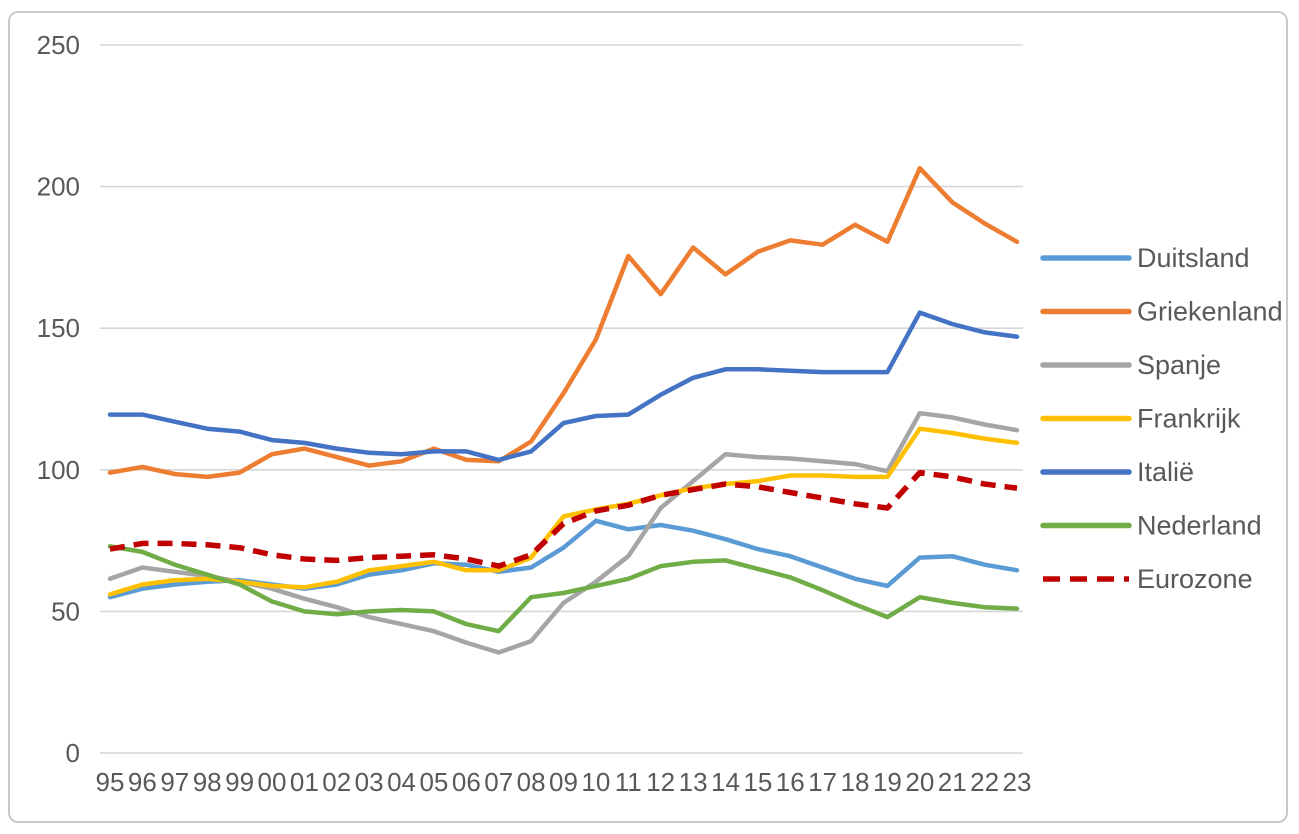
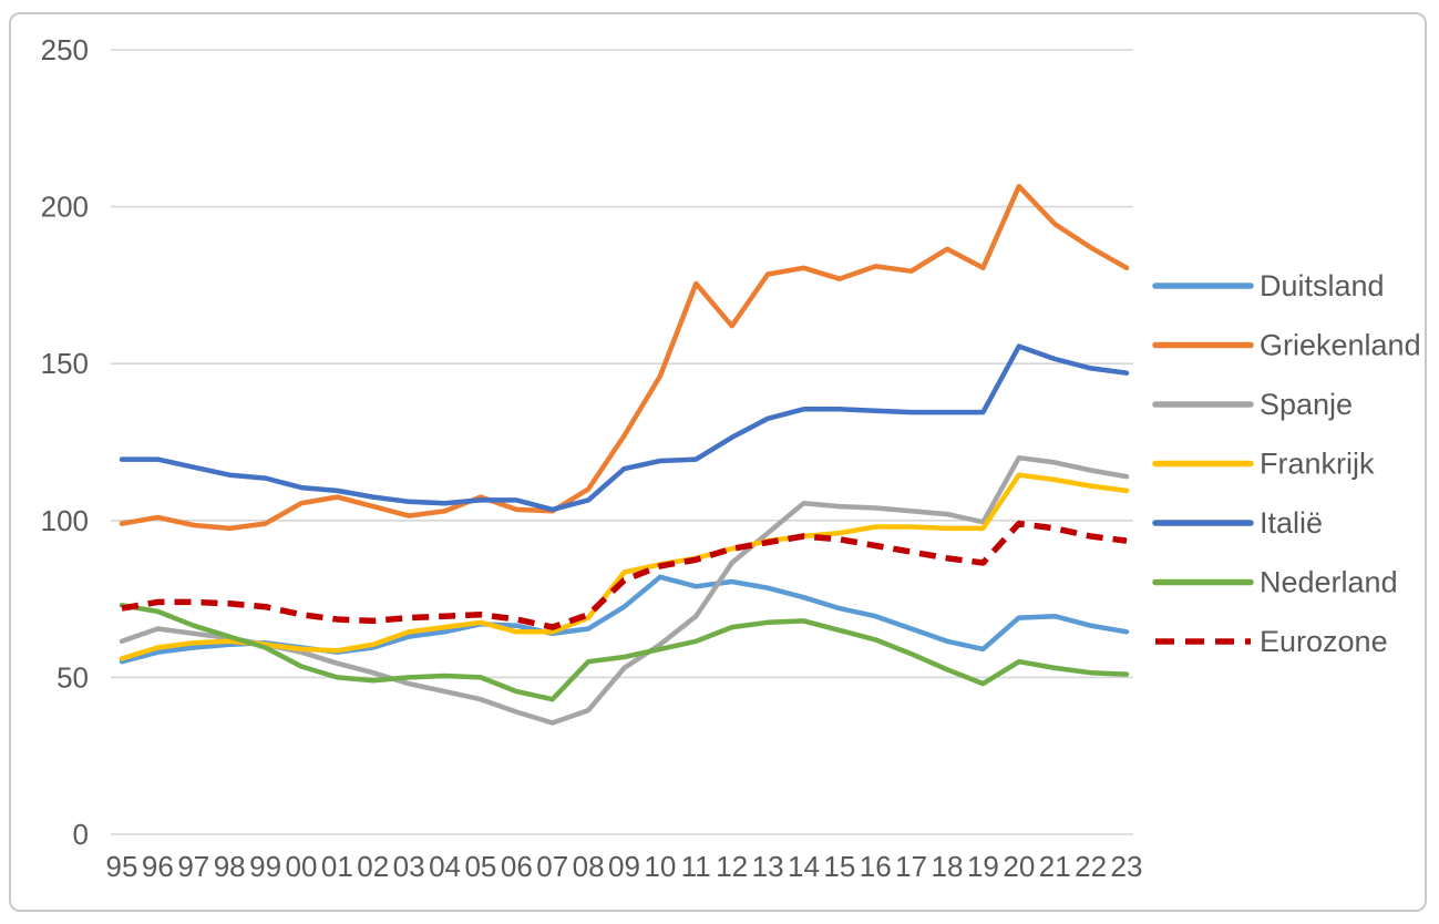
Griekenland/14: 169 -> 180
